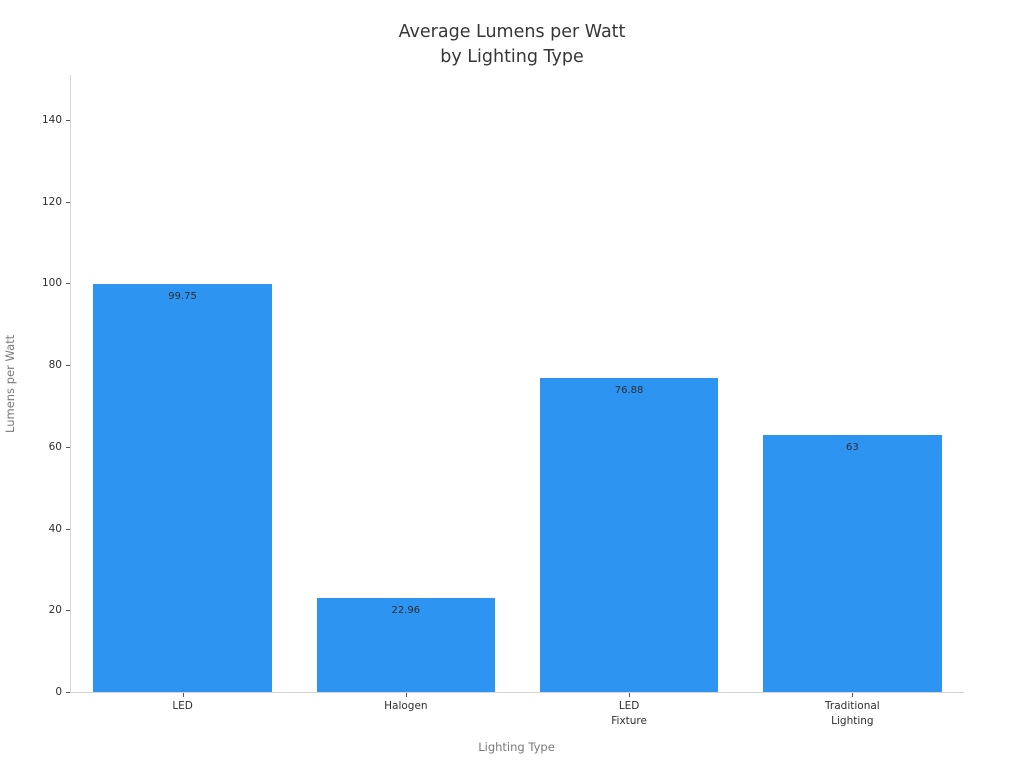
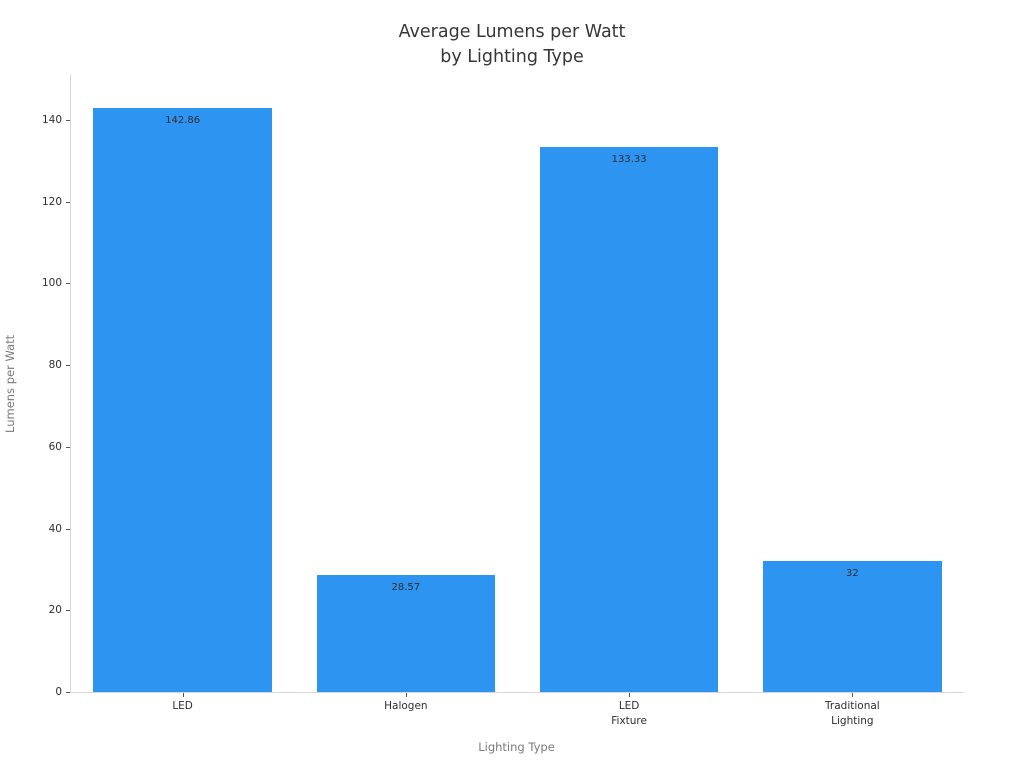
LED: 99.75 -> 142.86
Halogen: 22.96 -> 28.57
LED Fixture: 76.88 -> 133.33
Traditional Lighting: 63 -> 32
